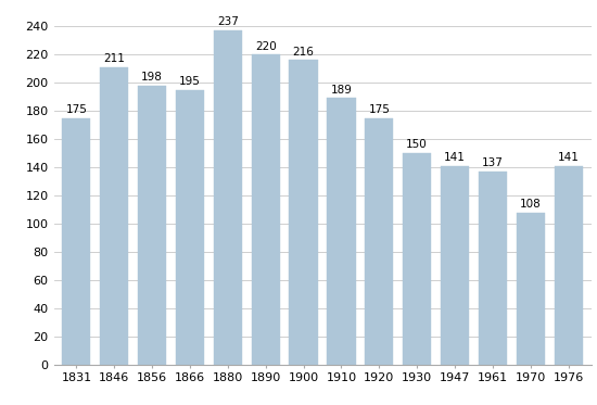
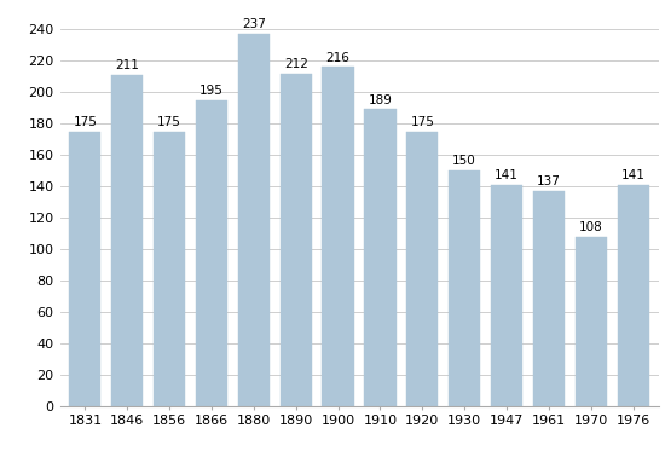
1856: 198 -> 175
1890: 220 -> 212
